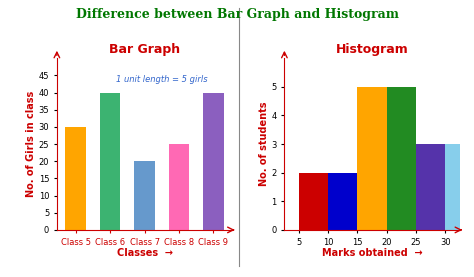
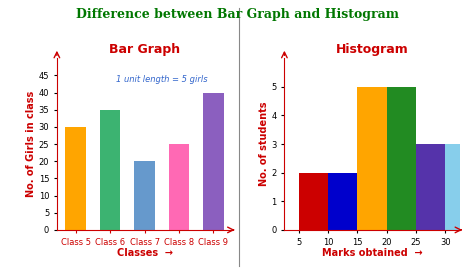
Bar Graph/Class 6: 40 -> 35
